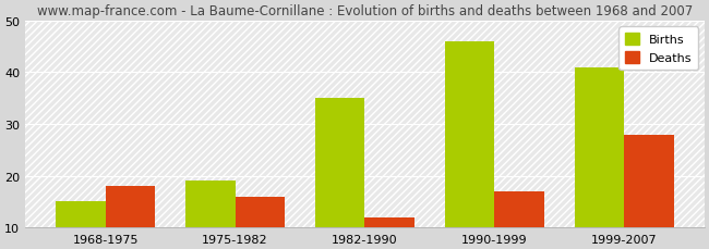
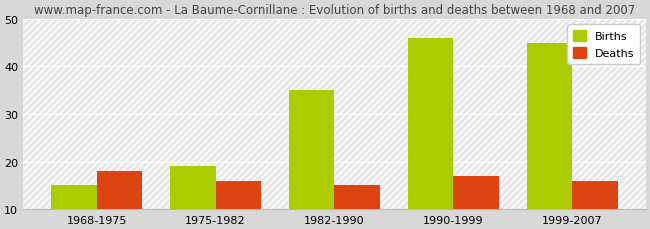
Deaths/1982-1990: 12 -> 15
Births/1999-2007: 41 -> 45
Deaths/1999-2007: 28 -> 16
